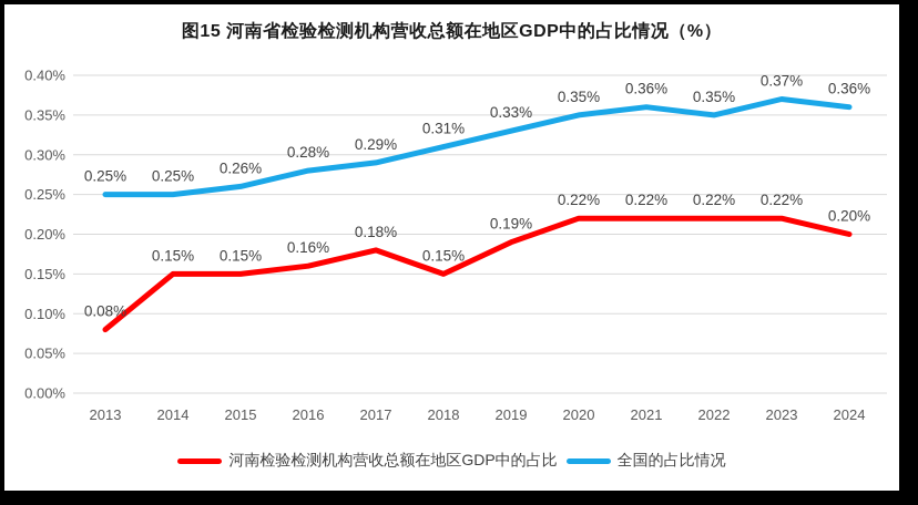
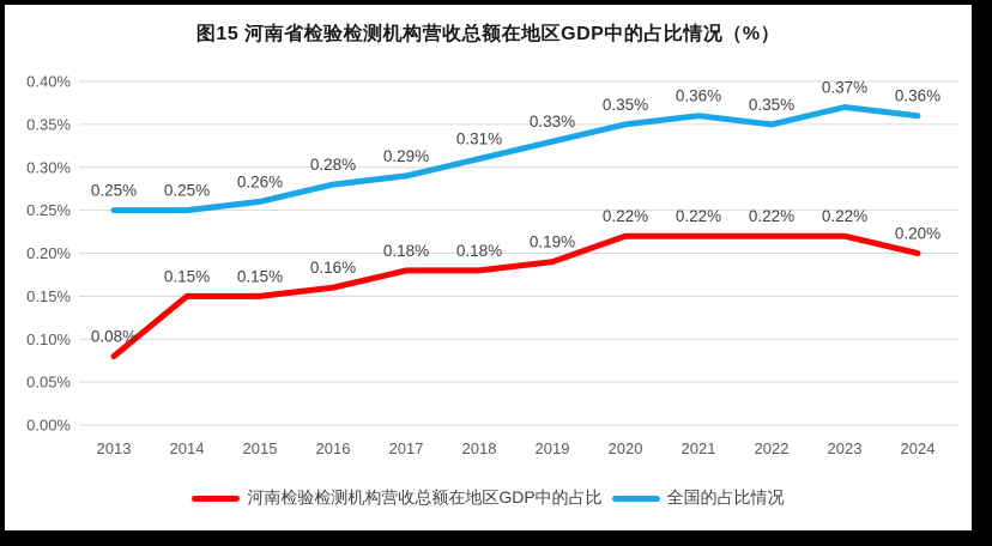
河南检验检测机构营收总额在地区GDP中的占比/2018: 0.15% -> 0.18%
